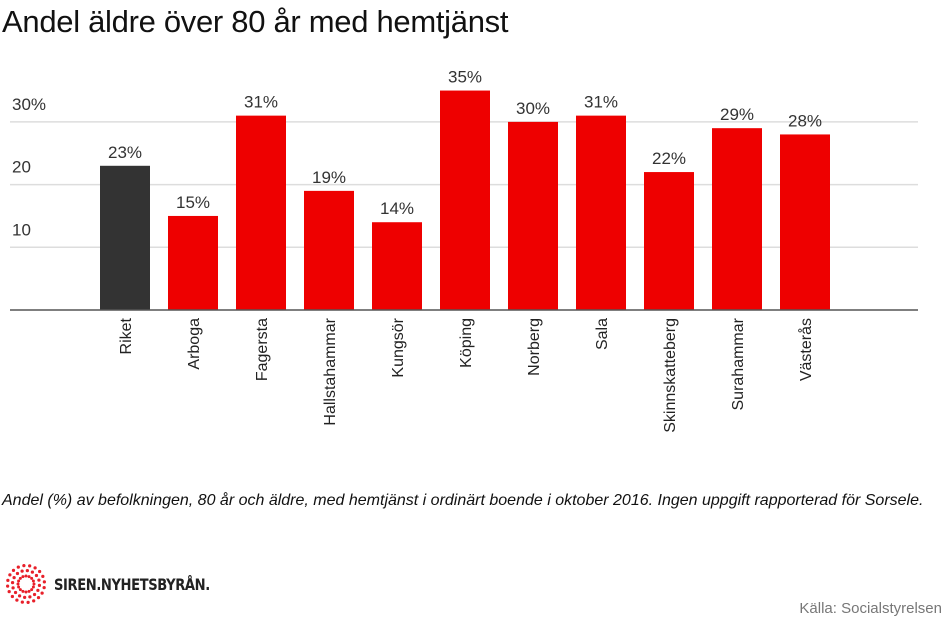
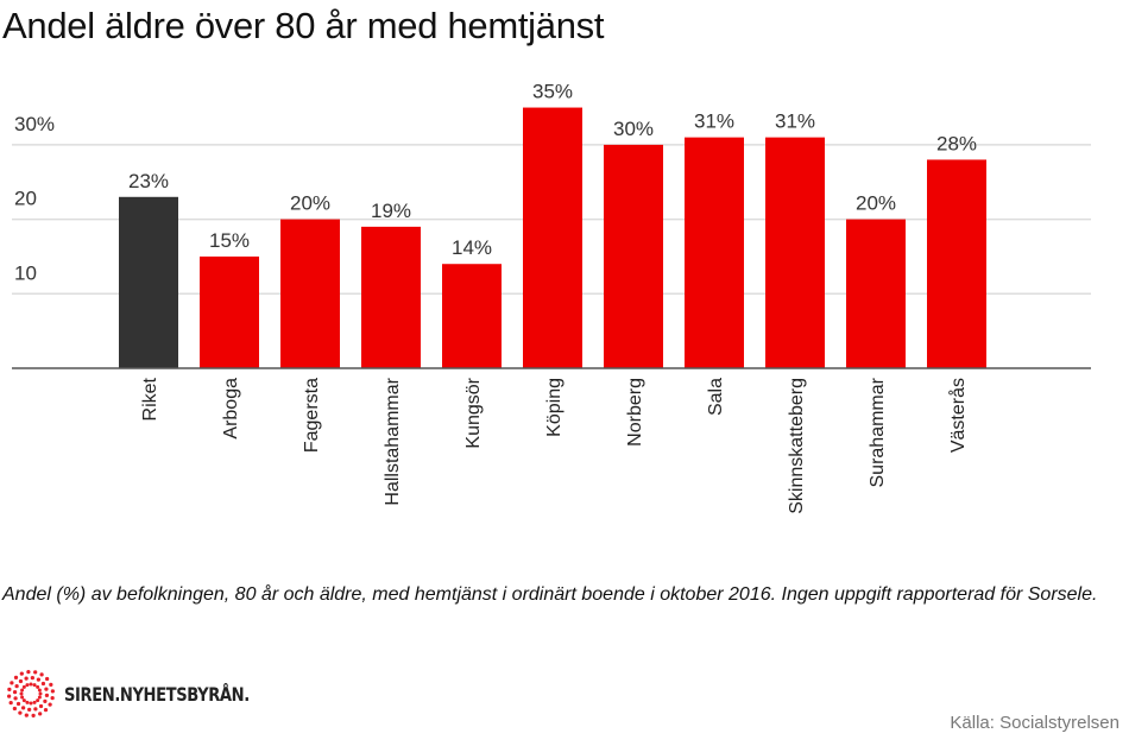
Fagersta: 31% -> 20%
Skinnskatteberg: 22% -> 31%
Surahammar: 29% -> 20%
